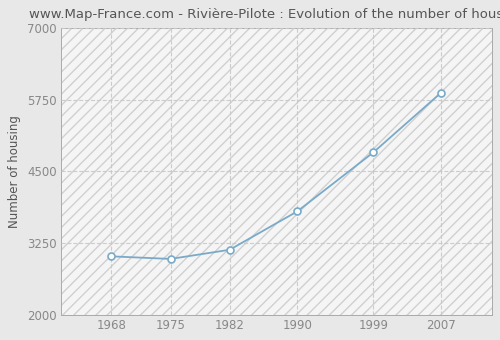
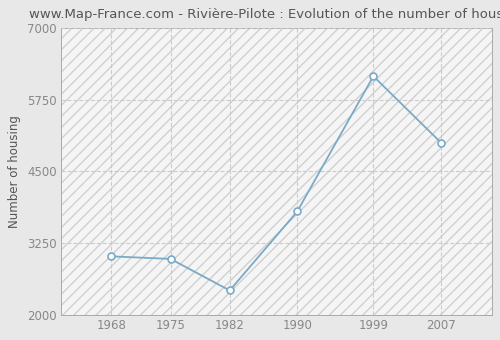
1982: 3130 -> 2420
1999: 4830 -> 6160
2007: 5870 -> 5000
